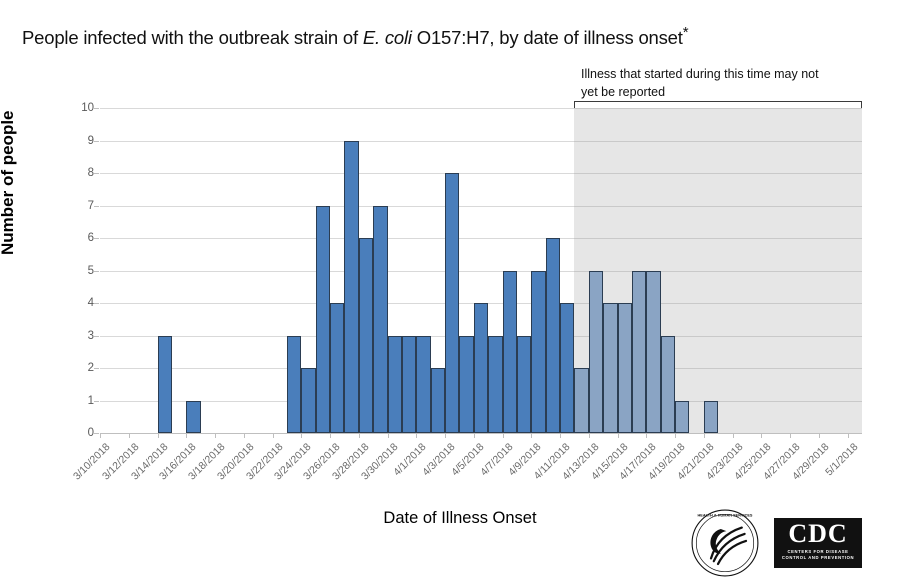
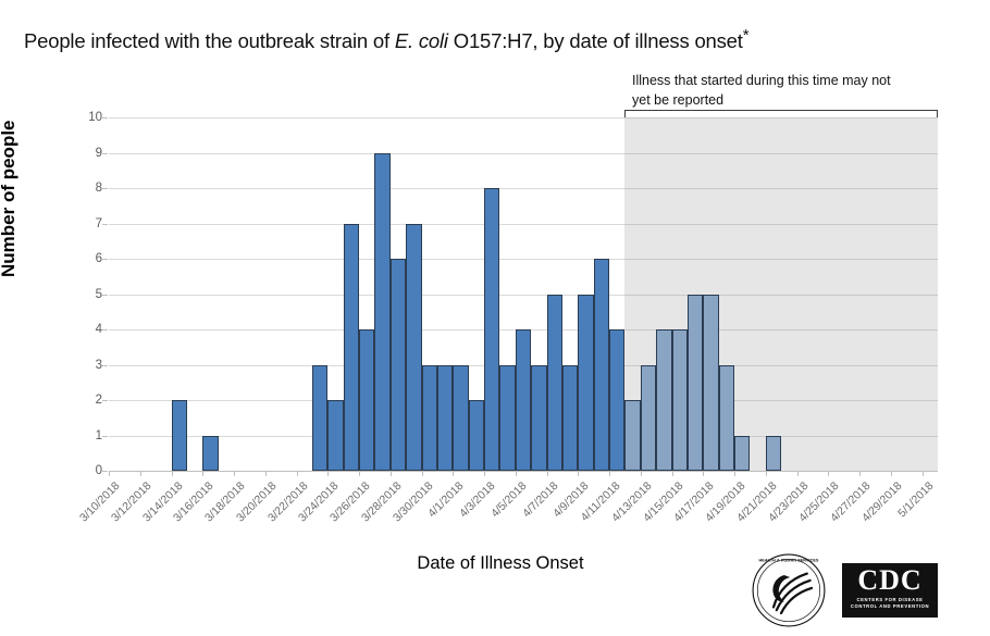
3/14/2018: 3 -> 2
4/13/2018: 5 -> 3
